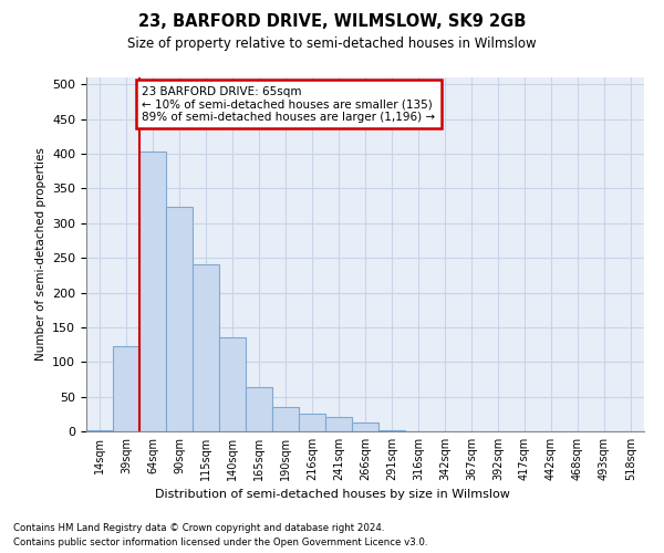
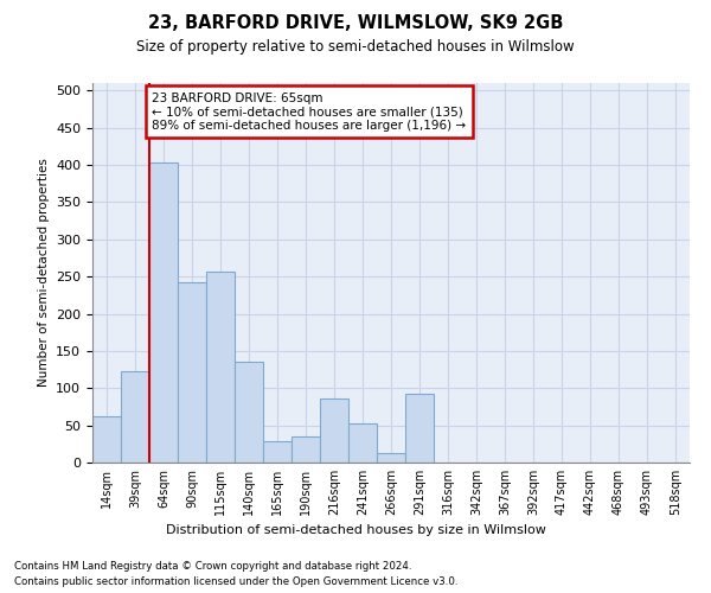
14sqm: 2 -> 62
90sqm: 323 -> 242
115sqm: 240 -> 256
165sqm: 63 -> 28
216sqm: 25 -> 86
241sqm: 20 -> 52
291sqm: 2 -> 92
